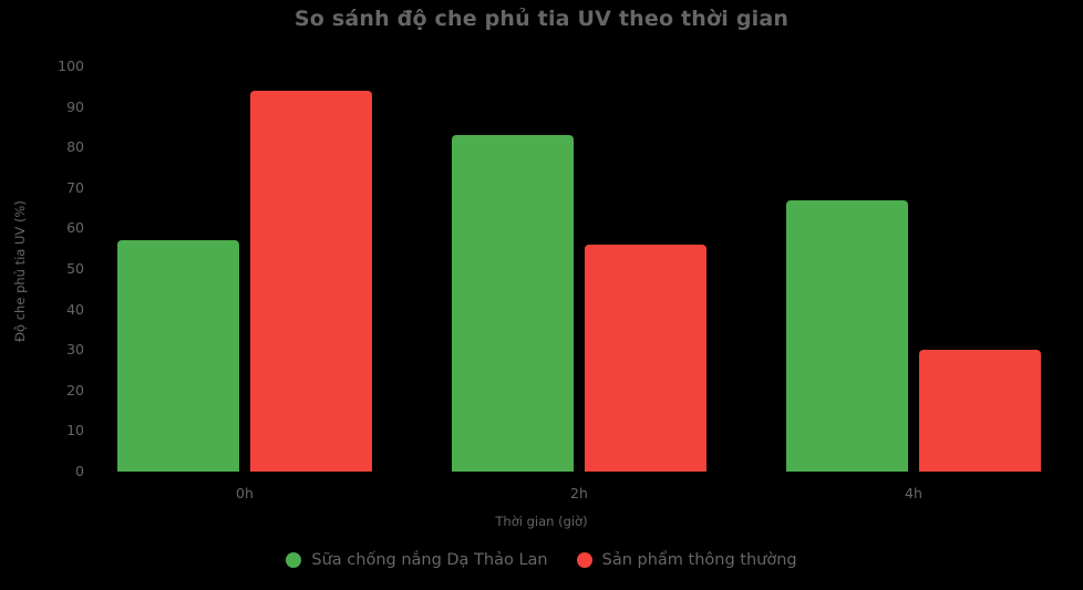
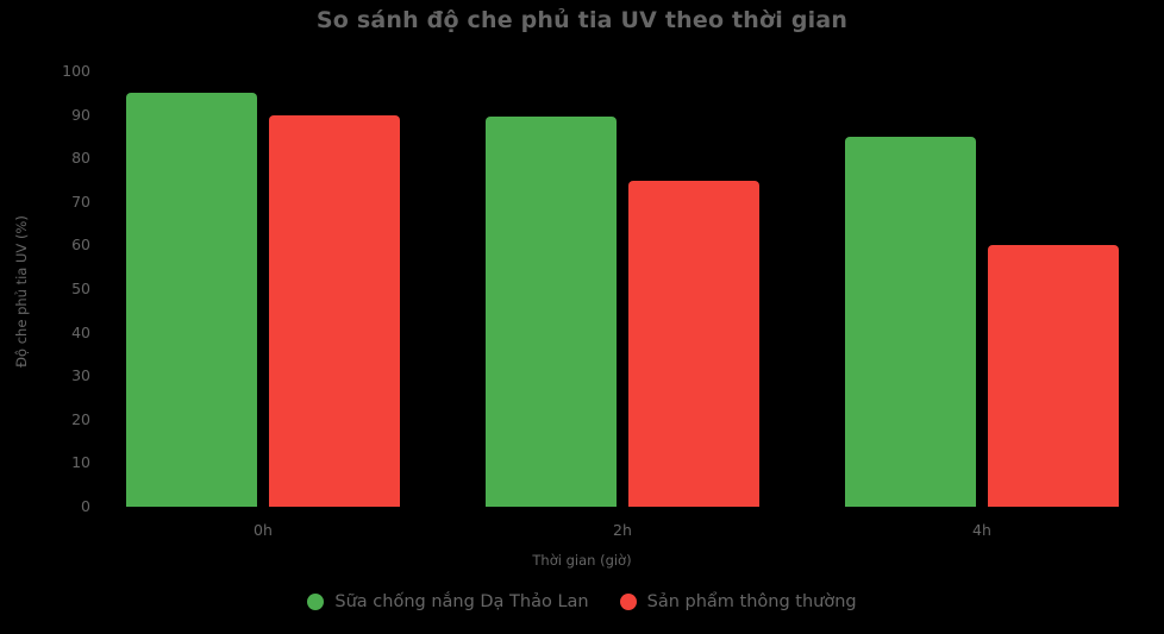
Sữa chống nắng Dạ Thảo Lan/0h: 57 -> 95
Sản phẩm thông thường/0h: 94 -> 90
Sữa chống nắng Dạ Thảo Lan/2h: 83 -> 90
Sản phẩm thông thường/2h: 56 -> 75
Sữa chống nắng Dạ Thảo Lan/4h: 67 -> 85
Sản phẩm thông thường/4h: 30 -> 60
